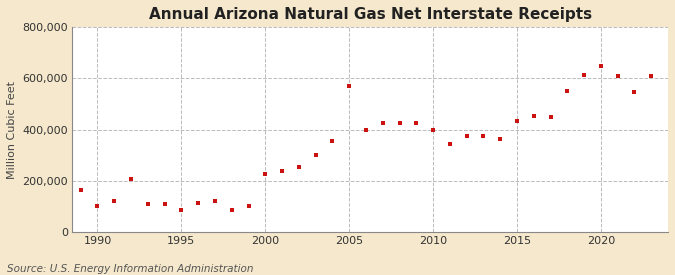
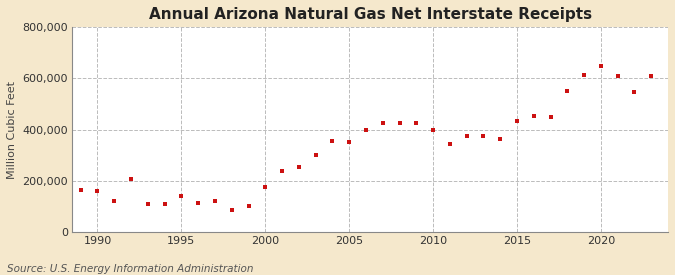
1990: 100,000 -> 158,000
1995: 85,000 -> 140,000
2000: 225,000 -> 175,000
2005: 570,000 -> 350,000
